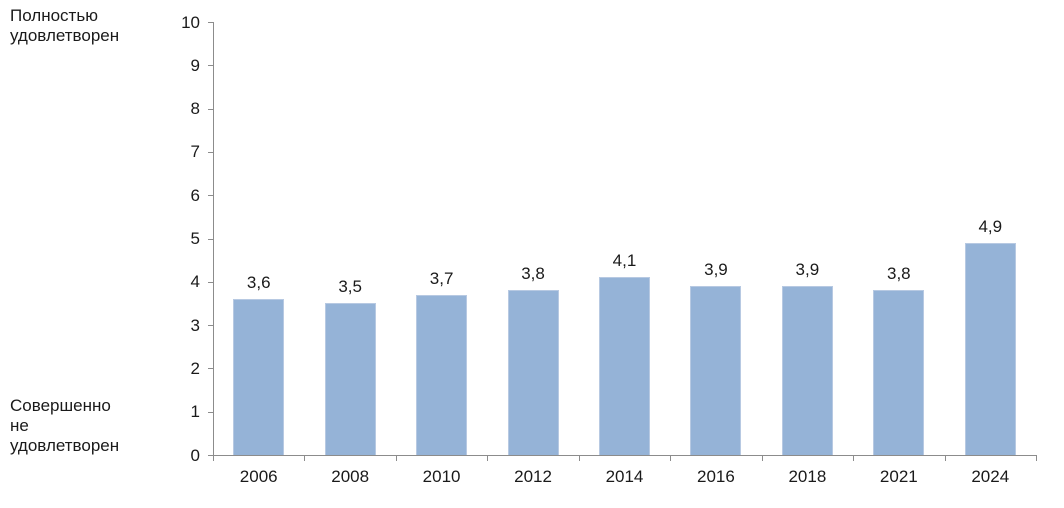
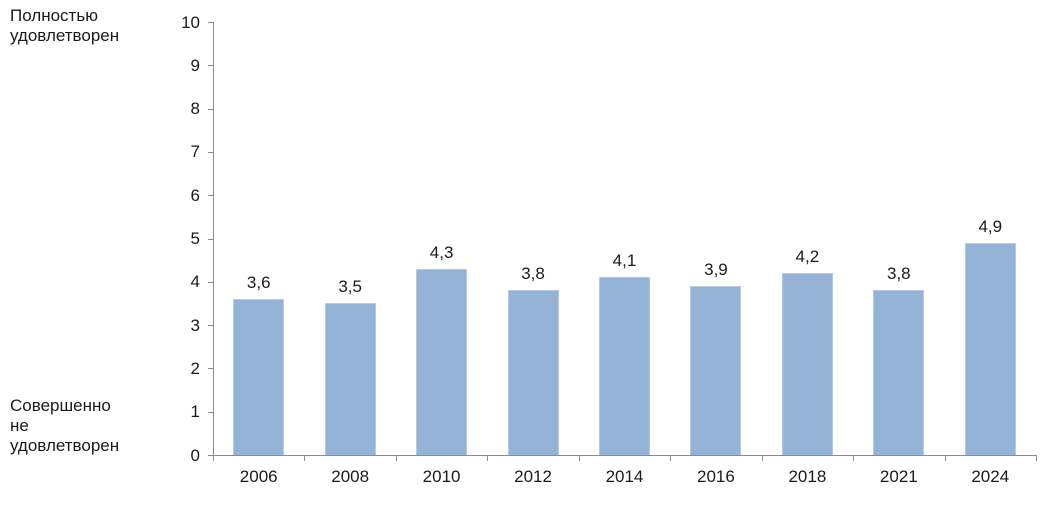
2010: 3,7 -> 4,3
2018: 3,9 -> 4,2
